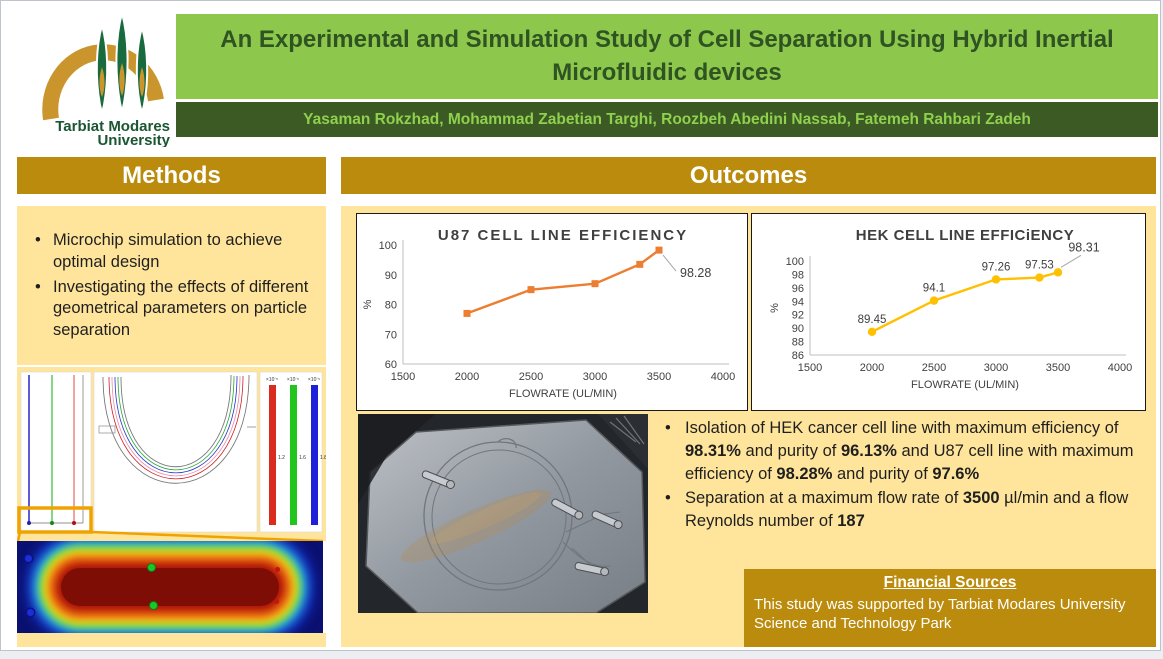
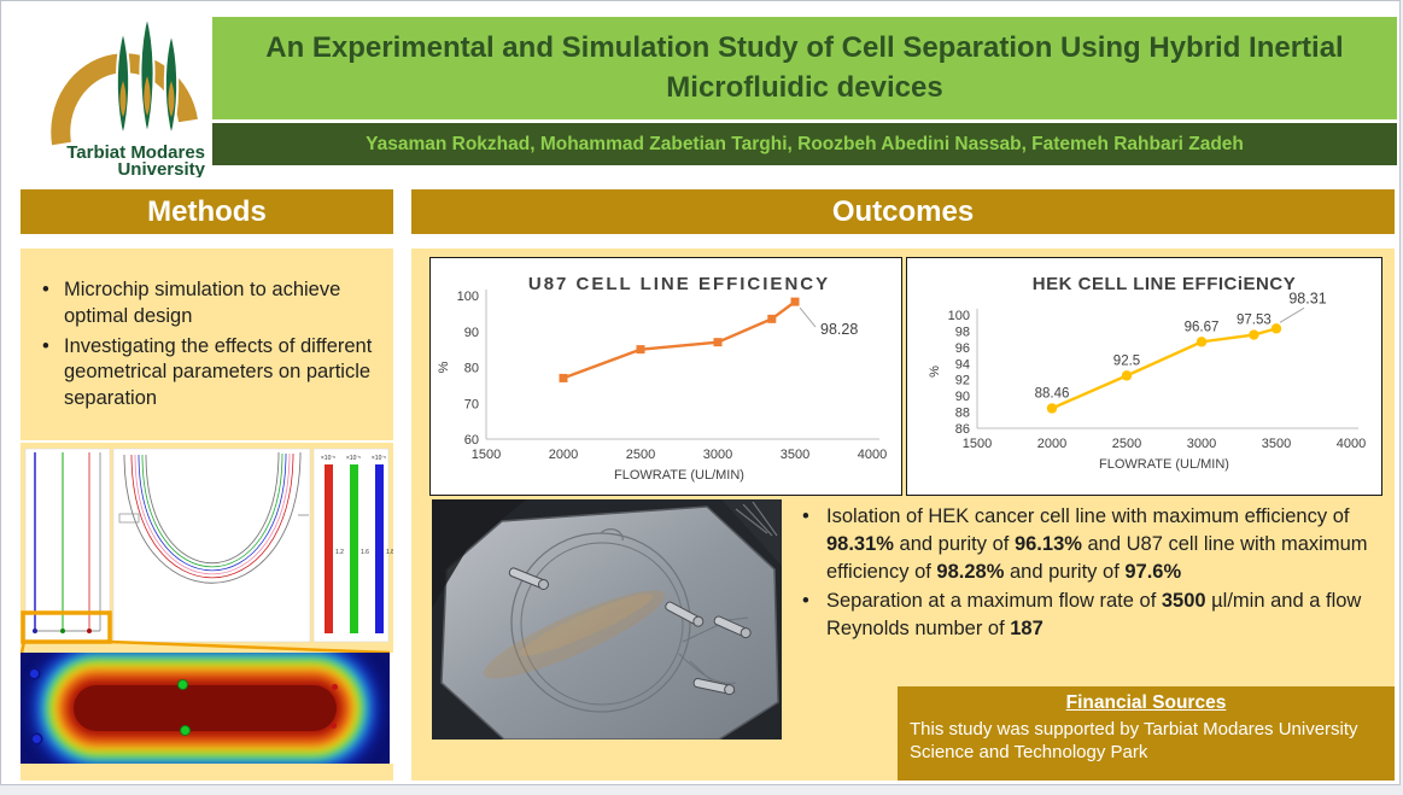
HEK CELL LINE EFFICiENCY/2000: 89.45 -> 88.46
HEK CELL LINE EFFICiENCY/2500: 94.1 -> 92.5
HEK CELL LINE EFFICiENCY/3000: 97.26 -> 96.67
